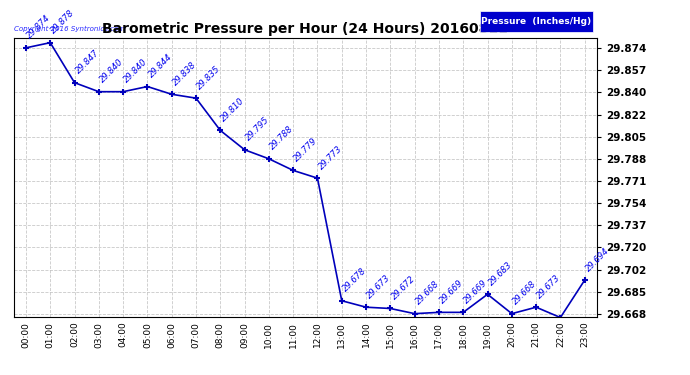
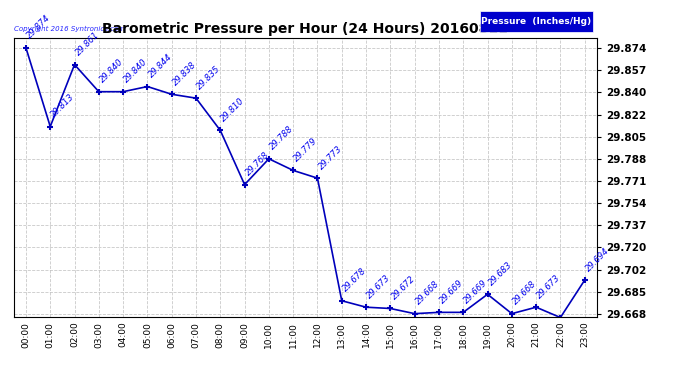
01:00: 29.878 -> 29.813
02:00: 29.847 -> 29.861
09:00: 29.795 -> 29.768
